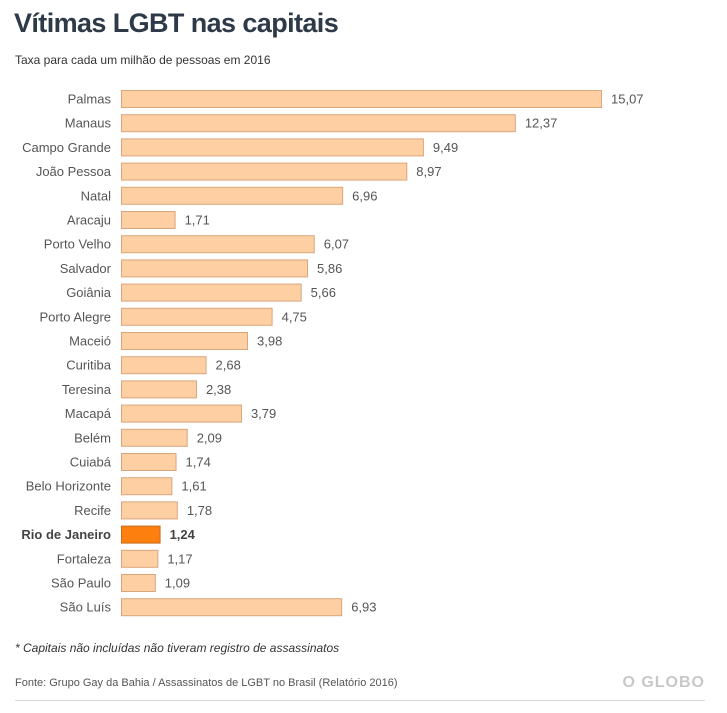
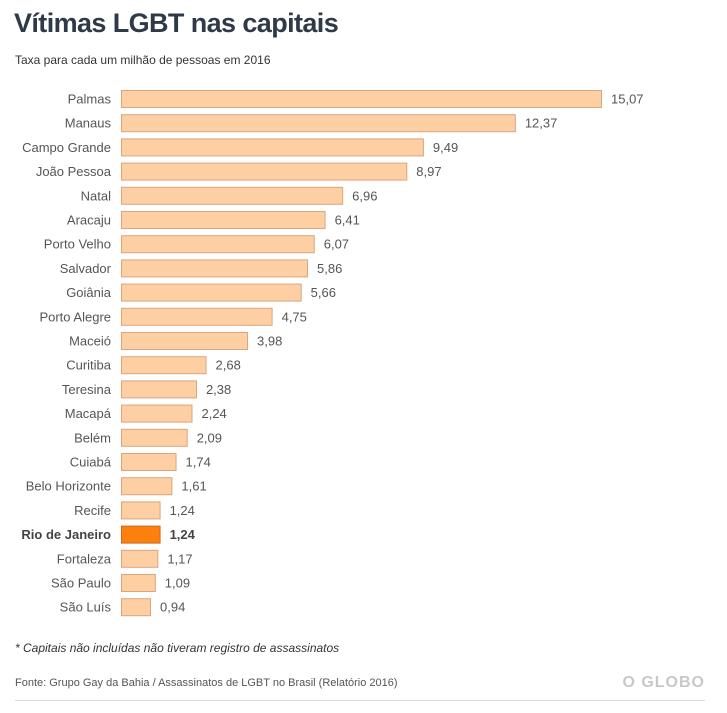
Aracaju: 1,71 -> 6,41
Macapá: 3,79 -> 2,24
Recife: 1,78 -> 1,24
São Luís: 6,93 -> 0,94
